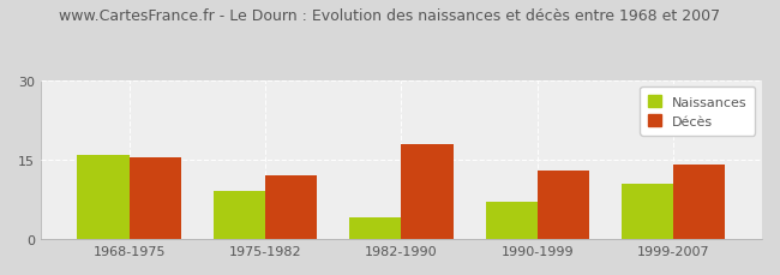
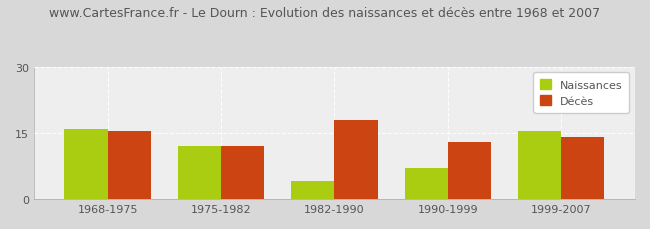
Naissances/1975-1982: 9.0 -> 12.0
Naissances/1999-2007: 10.5 -> 15.5
